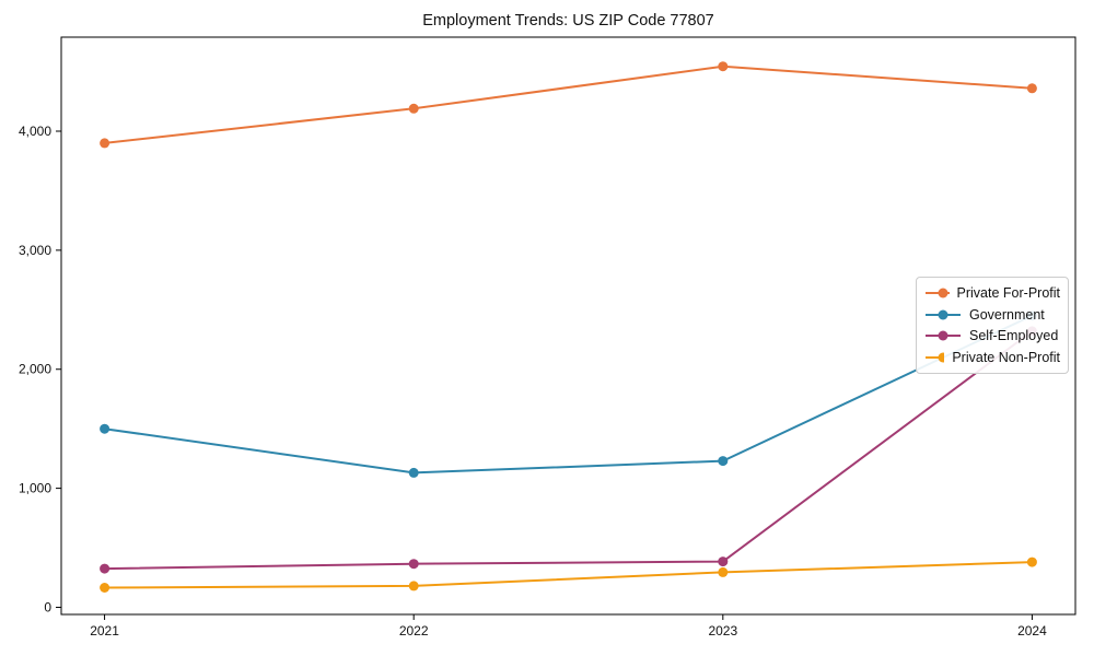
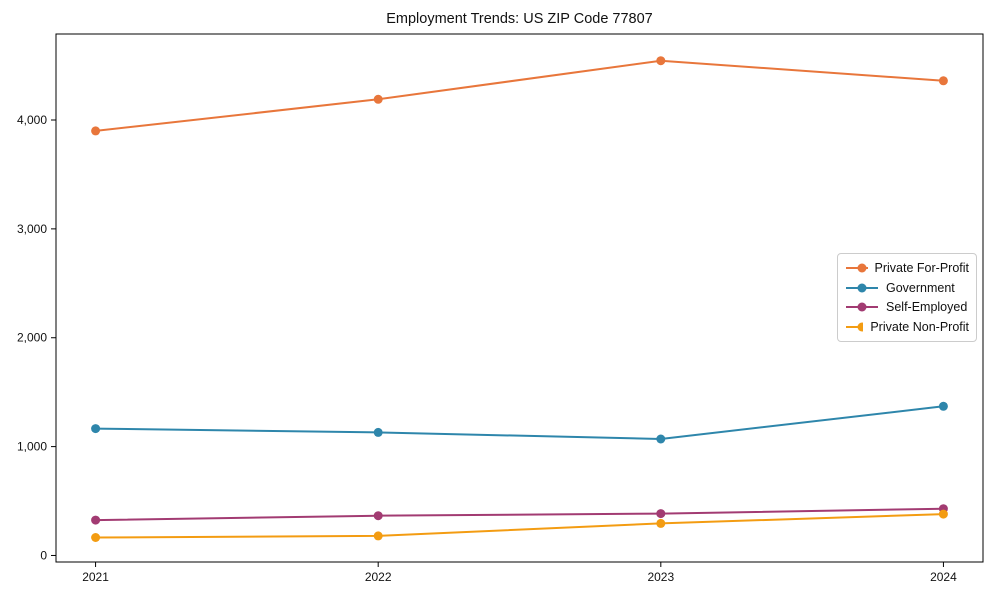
Government/2021: 1500 -> 1160
Government/2023: 1230 -> 1070
Government/2024: 2450 -> 1370
Self-Employed/2024: 2320 -> 430
